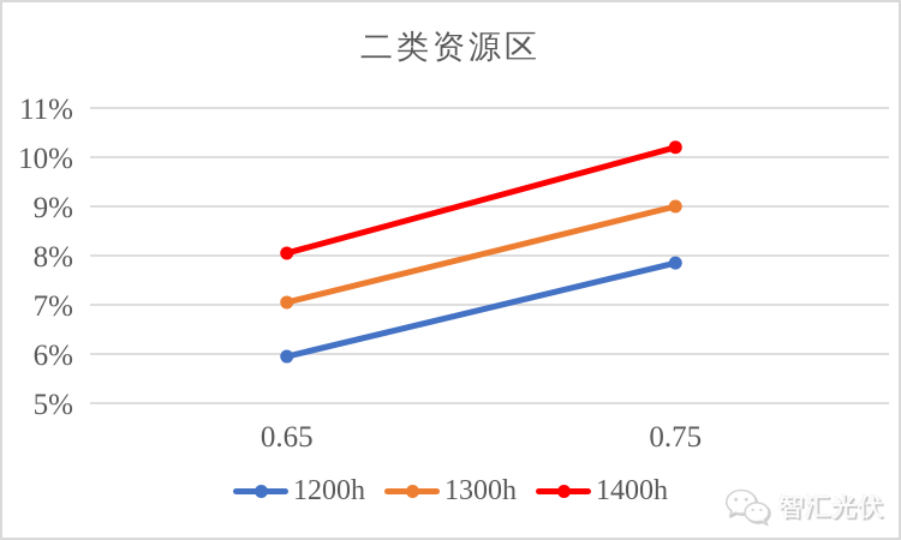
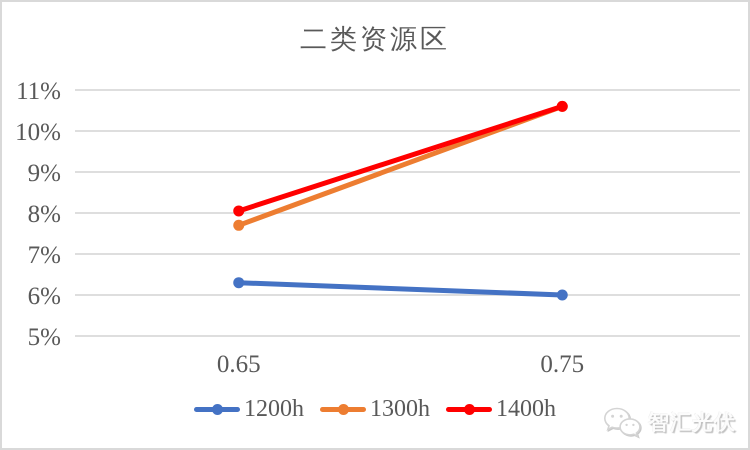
1200h/0.65: 6.0% -> 6.3%
1300h/0.65: 7.0% -> 7.7%
1200h/0.75: 7.8% -> 6.0%
1300h/0.75: 9.0% -> 10.6%
1400h/0.75: 10.2% -> 10.6%
